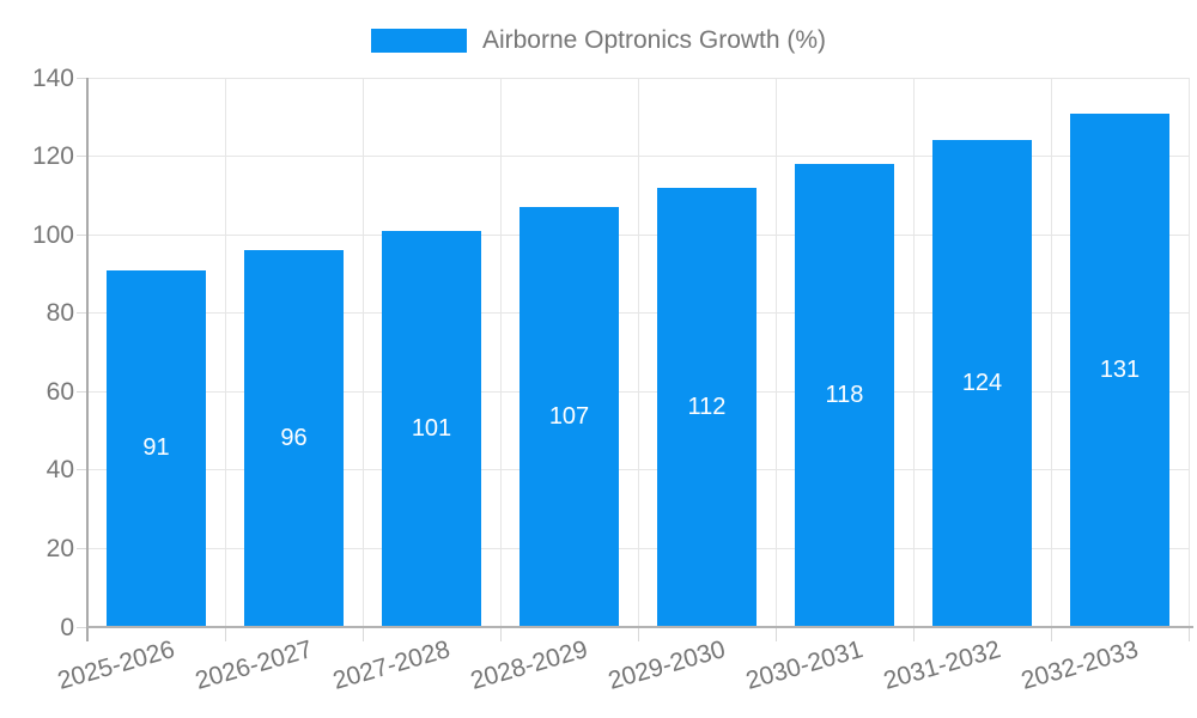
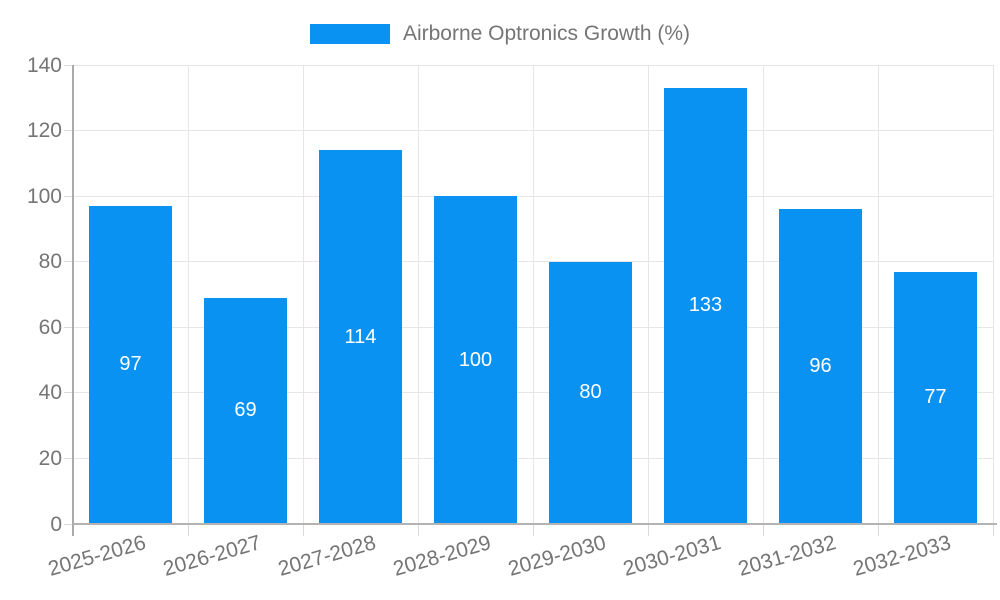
2025-2026: 91 -> 97
2026-2027: 96 -> 69
2027-2028: 101 -> 114
2028-2029: 107 -> 100
2029-2030: 112 -> 80
2030-2031: 118 -> 133
2031-2032: 124 -> 96
2032-2033: 131 -> 77
